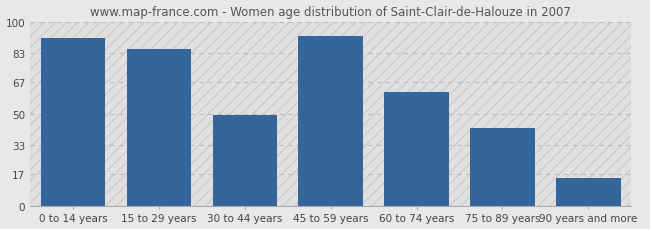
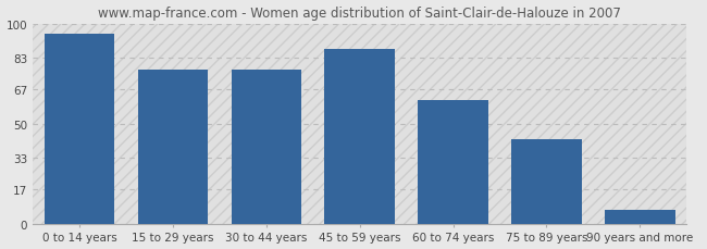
0 to 14 years: 91 -> 95
15 to 29 years: 85 -> 77
30 to 44 years: 49 -> 77
45 to 59 years: 92 -> 87
90 years and more: 15 -> 7
